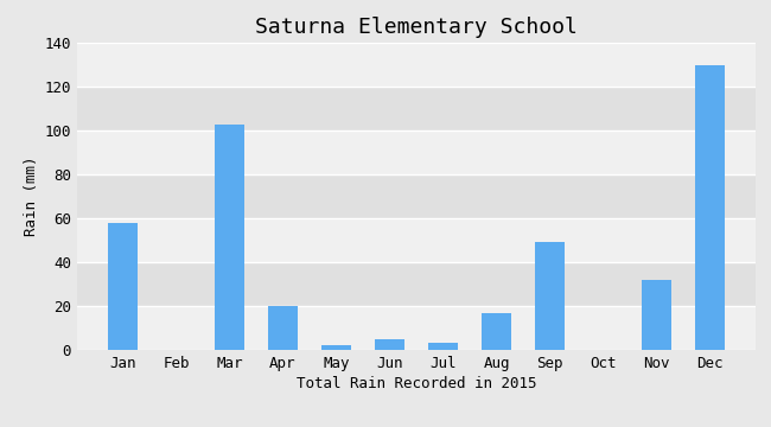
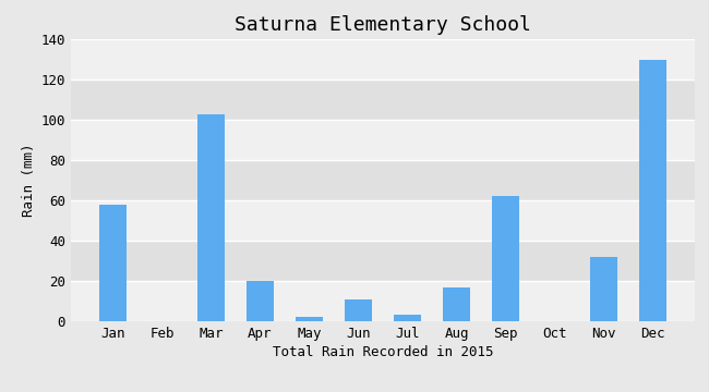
Jun: 5 -> 11
Sep: 49 -> 62
